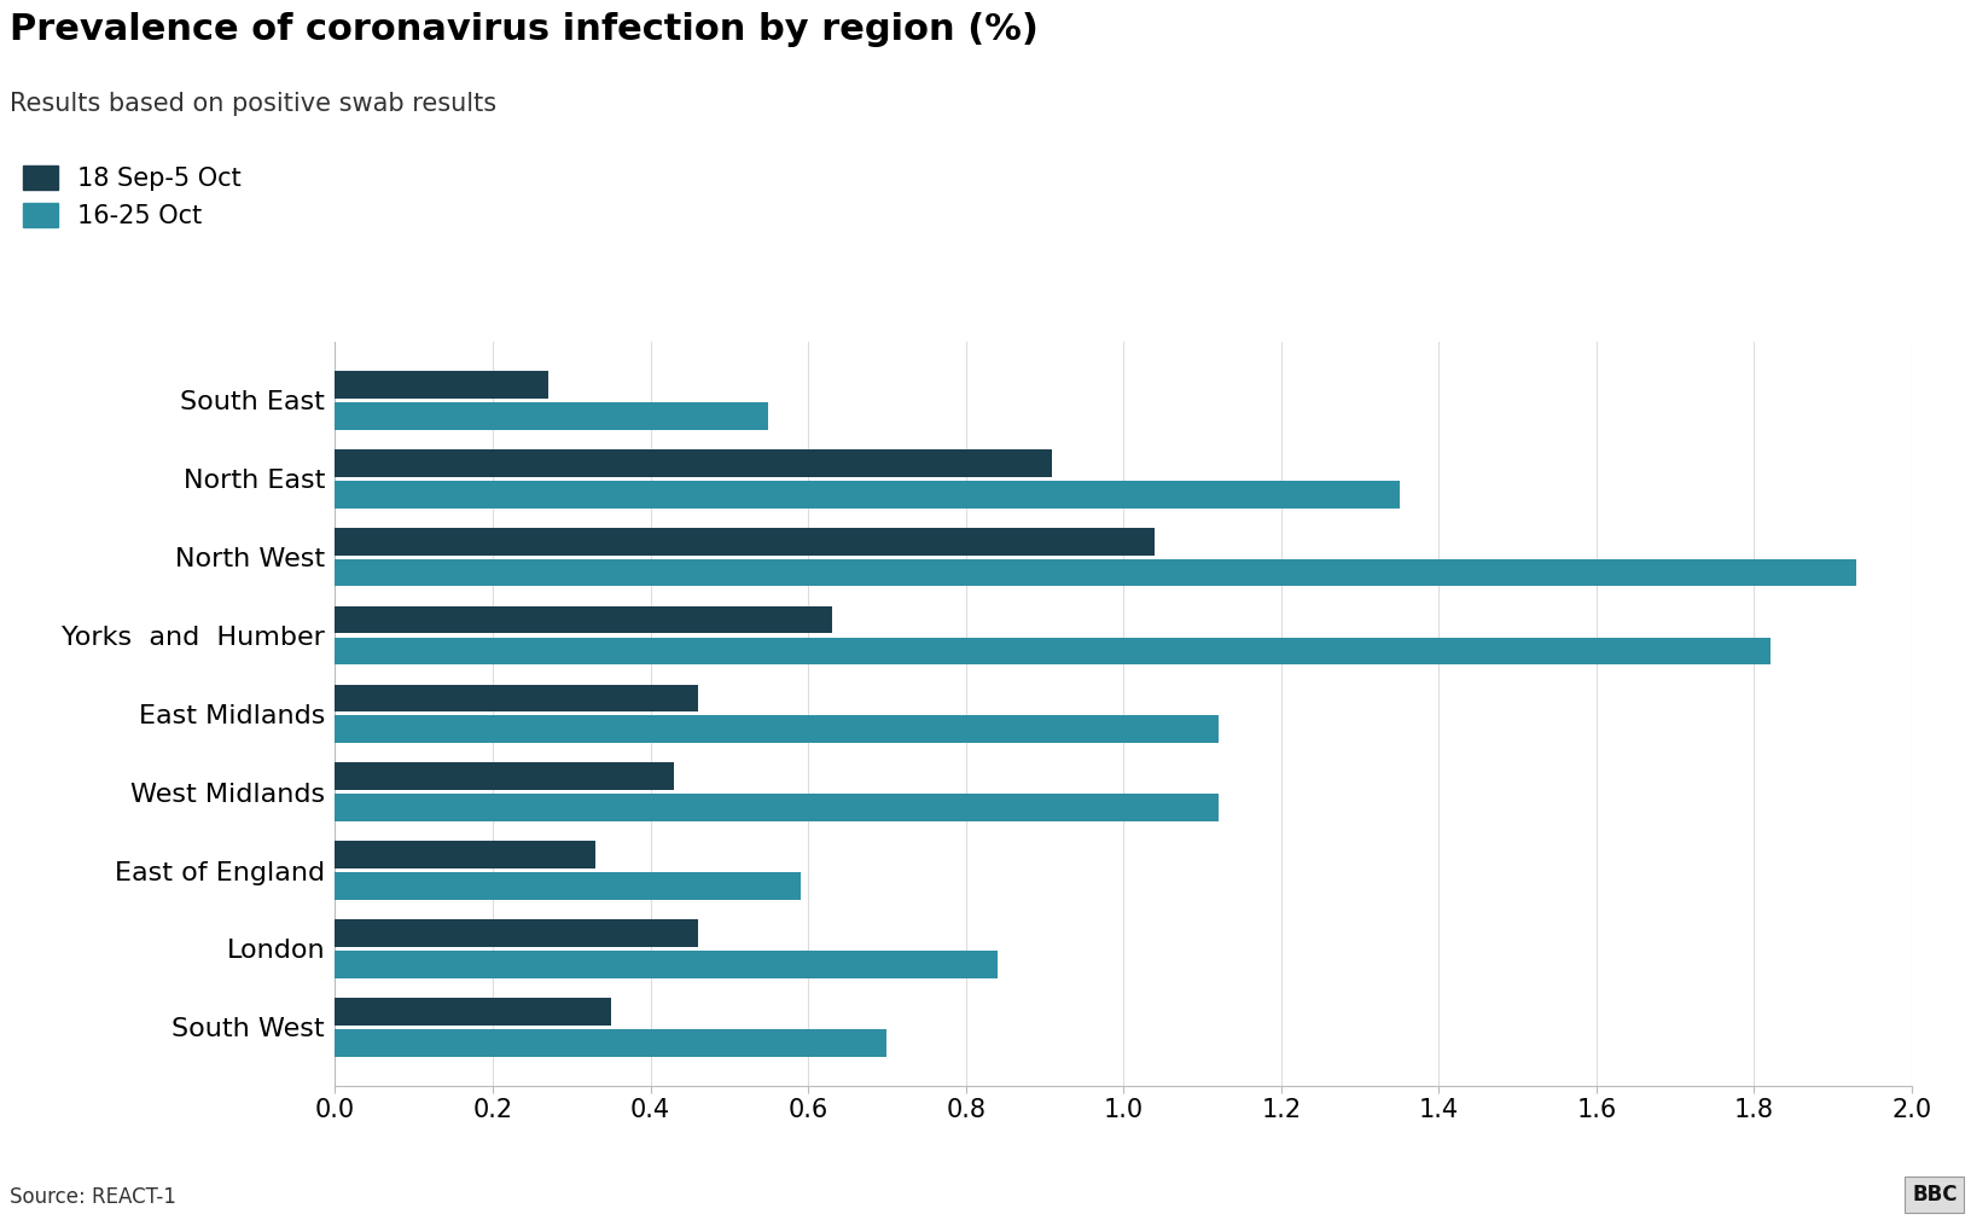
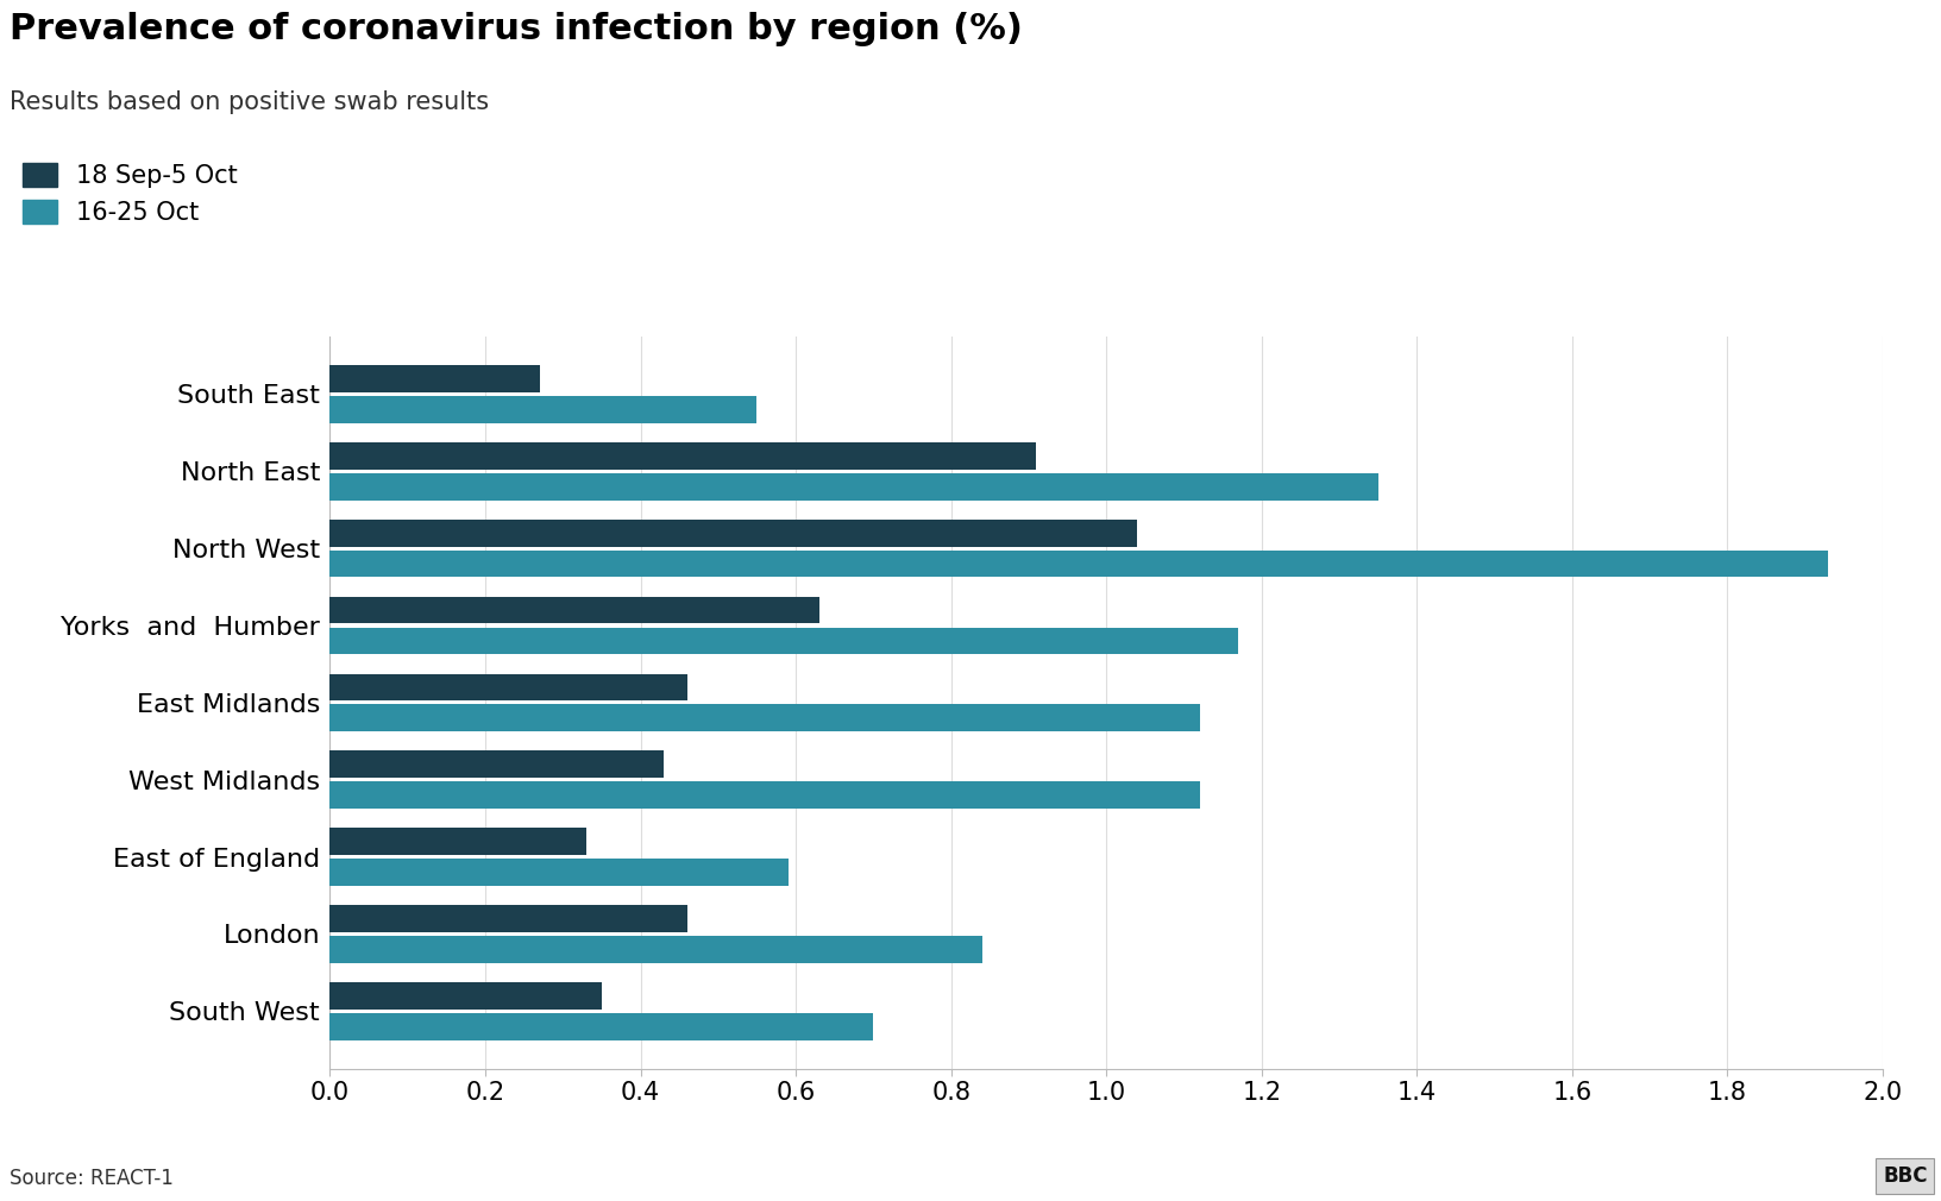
16-25 Oct/Yorks and Humber: 1.82 -> 1.17
